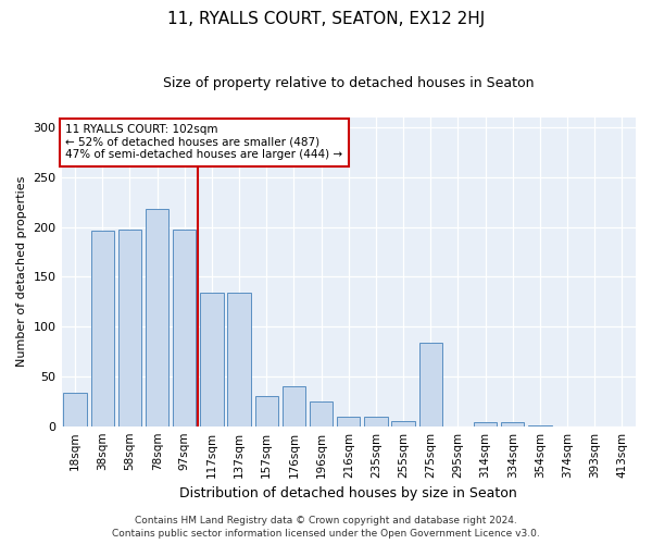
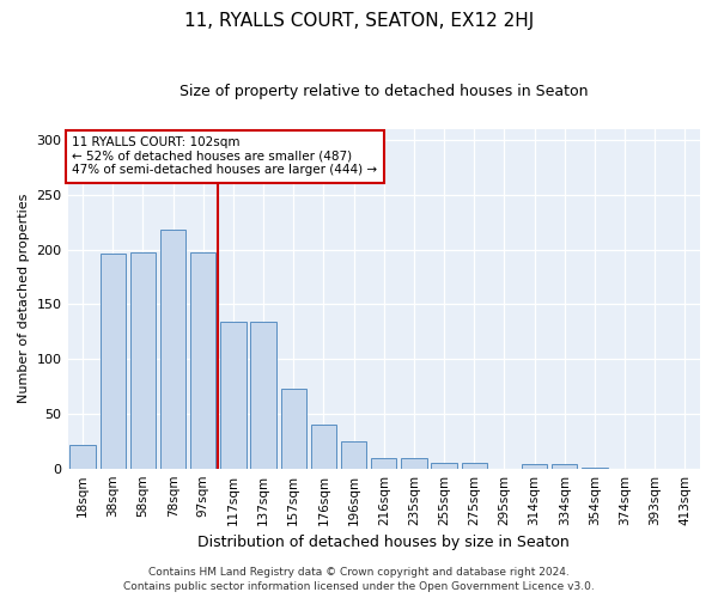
18sqm: 34 -> 22
157sqm: 30 -> 73
275sqm: 84 -> 5
